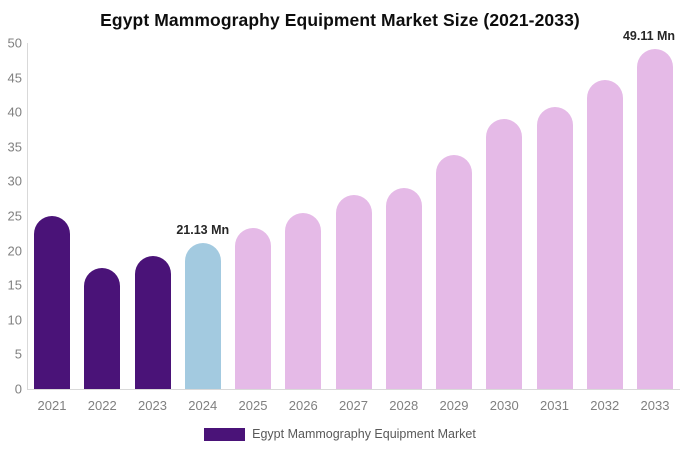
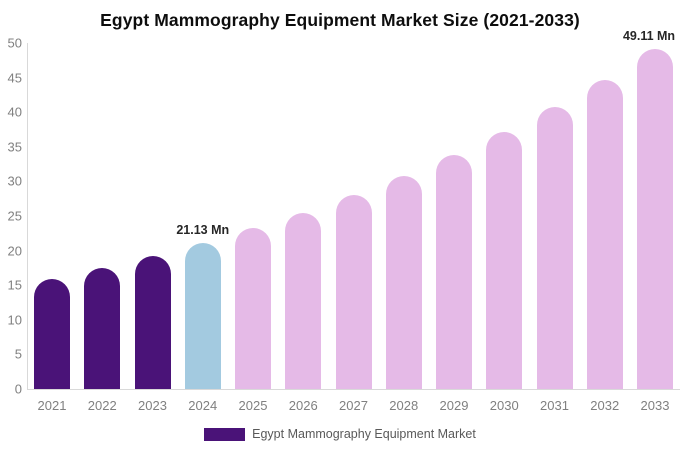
2021: 25 -> 16
2028: 29 -> 31
2030: 39 -> 37
